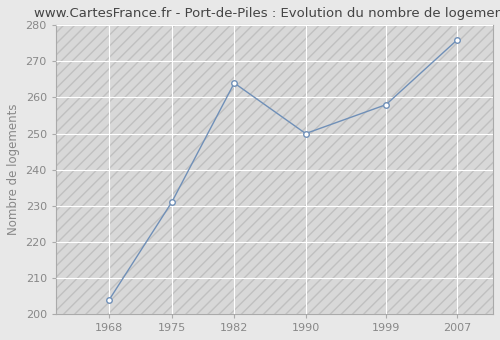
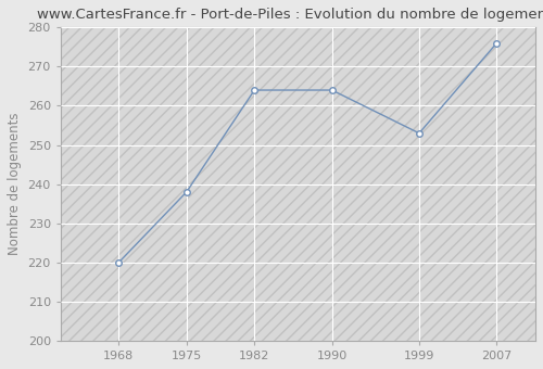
1968: 204 -> 220
1975: 231 -> 238
1990: 250 -> 264
1999: 258 -> 253
